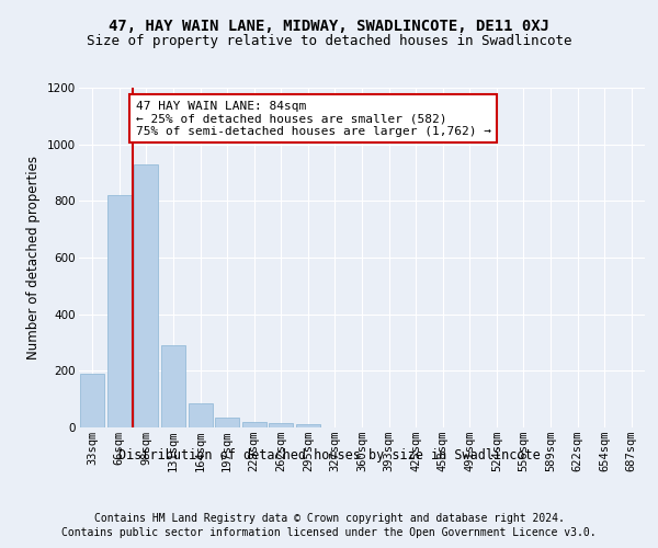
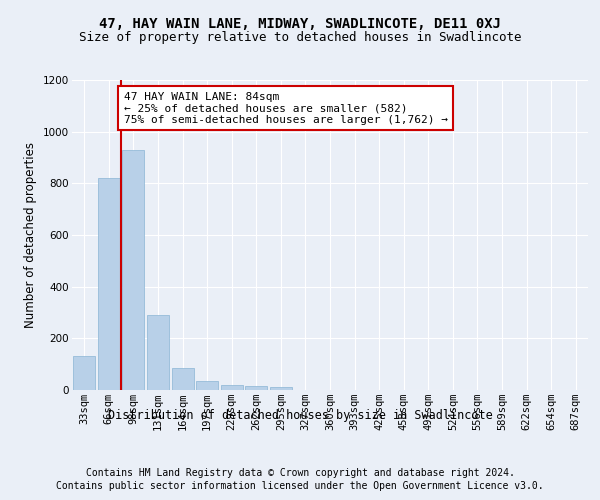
33sqm: 190 -> 130
